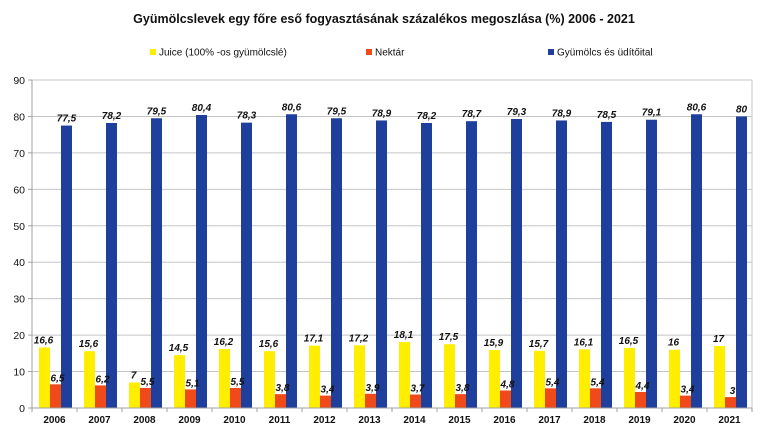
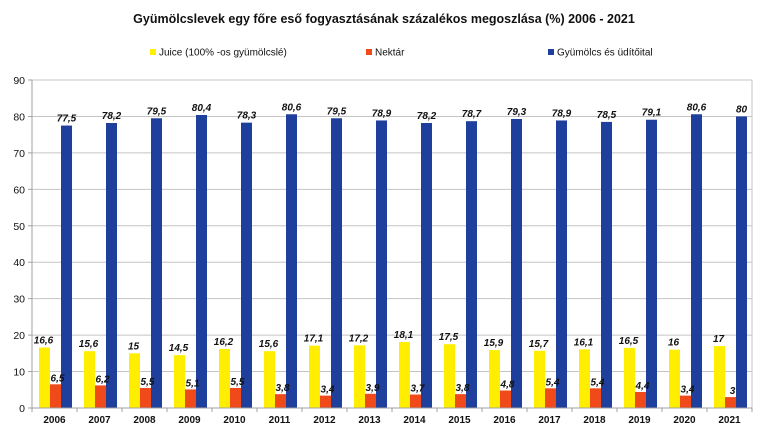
Juice (100% -os gyümölcslé)/2008: 7 -> 15
